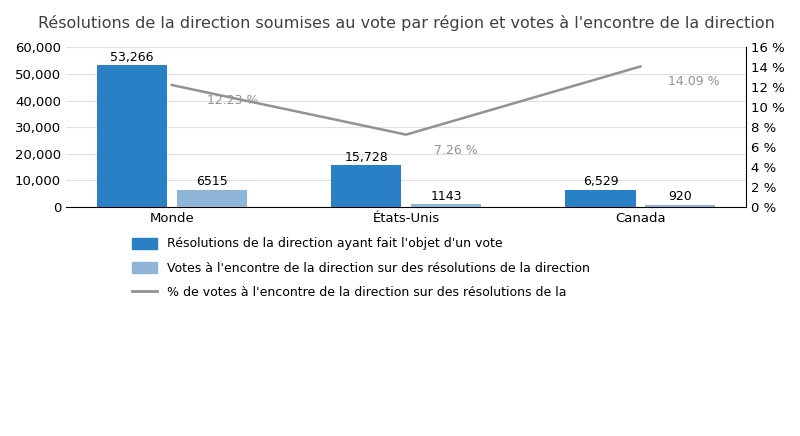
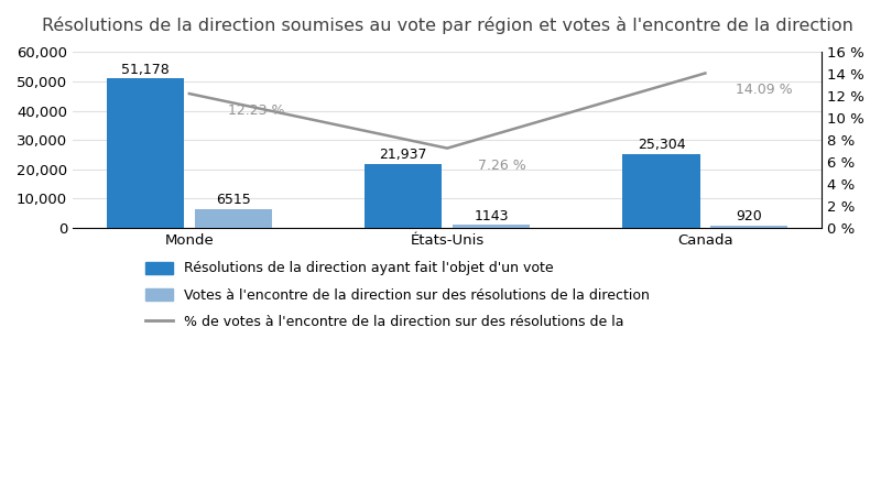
Résolutions de la direction ayant fait l'objet d'un vote/Monde: 53,266 -> 51,178
Résolutions de la direction ayant fait l'objet d'un vote/États-Unis: 15,728 -> 21,937
Résolutions de la direction ayant fait l'objet d'un vote/Canada: 6,529 -> 25,304
